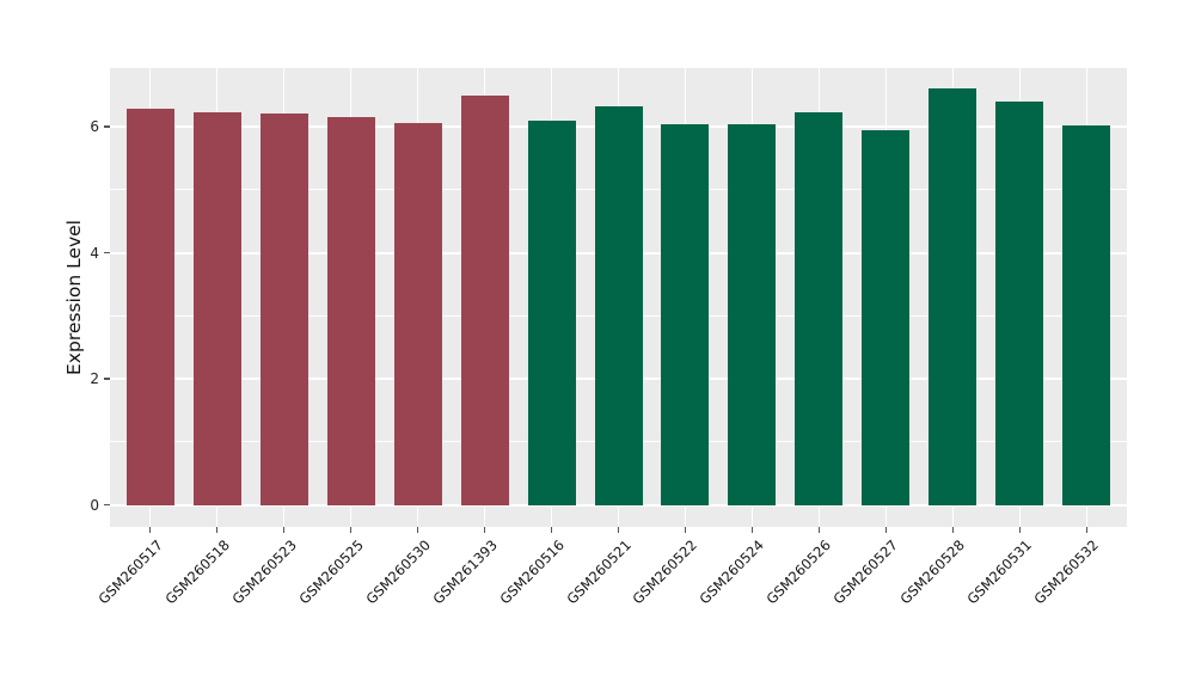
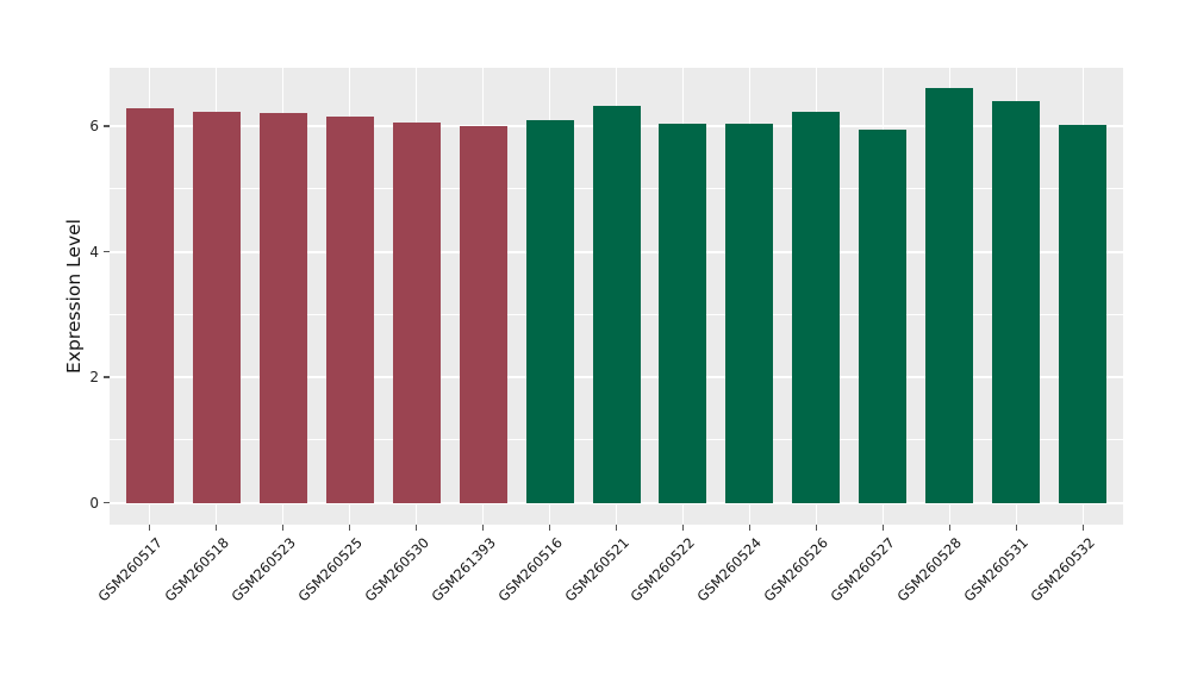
GSM261393: 6.5 -> 6.0
